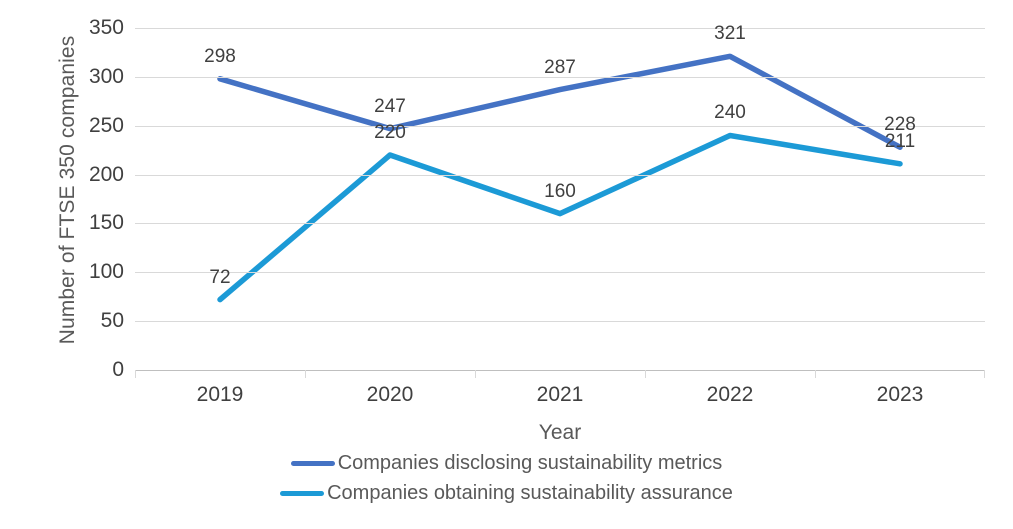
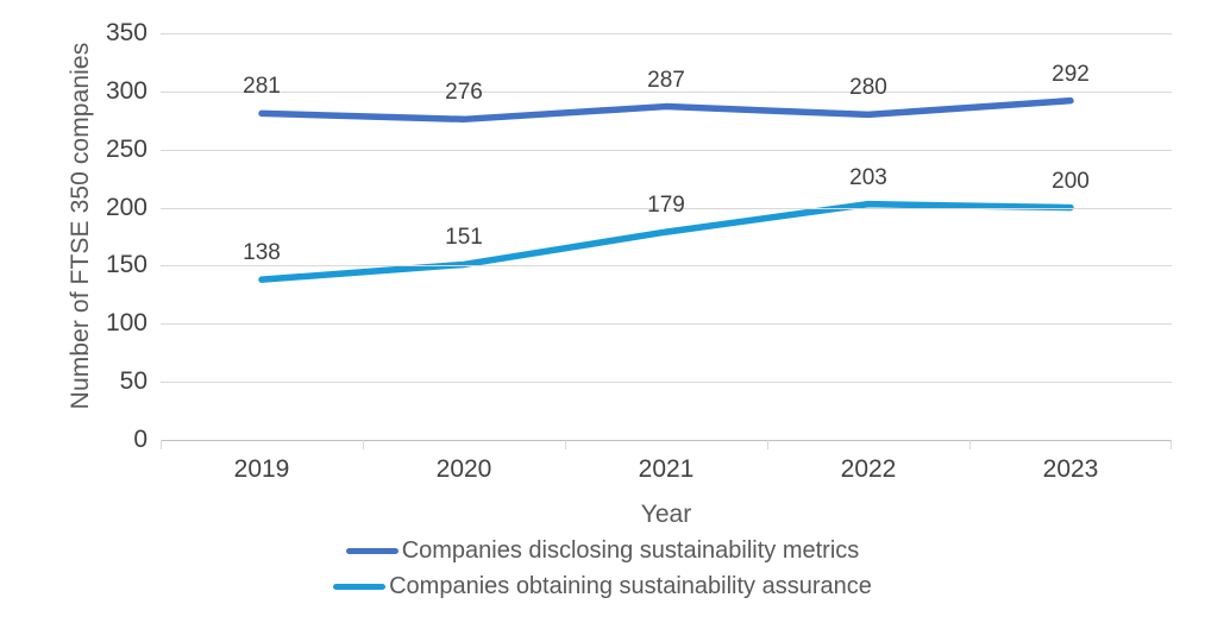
Companies disclosing sustainability metrics/2019: 298 -> 281
Companies obtaining sustainability assurance/2019: 72 -> 138
Companies disclosing sustainability metrics/2020: 247 -> 276
Companies obtaining sustainability assurance/2020: 220 -> 151
Companies obtaining sustainability assurance/2021: 160 -> 179
Companies disclosing sustainability metrics/2022: 321 -> 280
Companies obtaining sustainability assurance/2022: 240 -> 203
Companies disclosing sustainability metrics/2023: 228 -> 292
Companies obtaining sustainability assurance/2023: 211 -> 200
